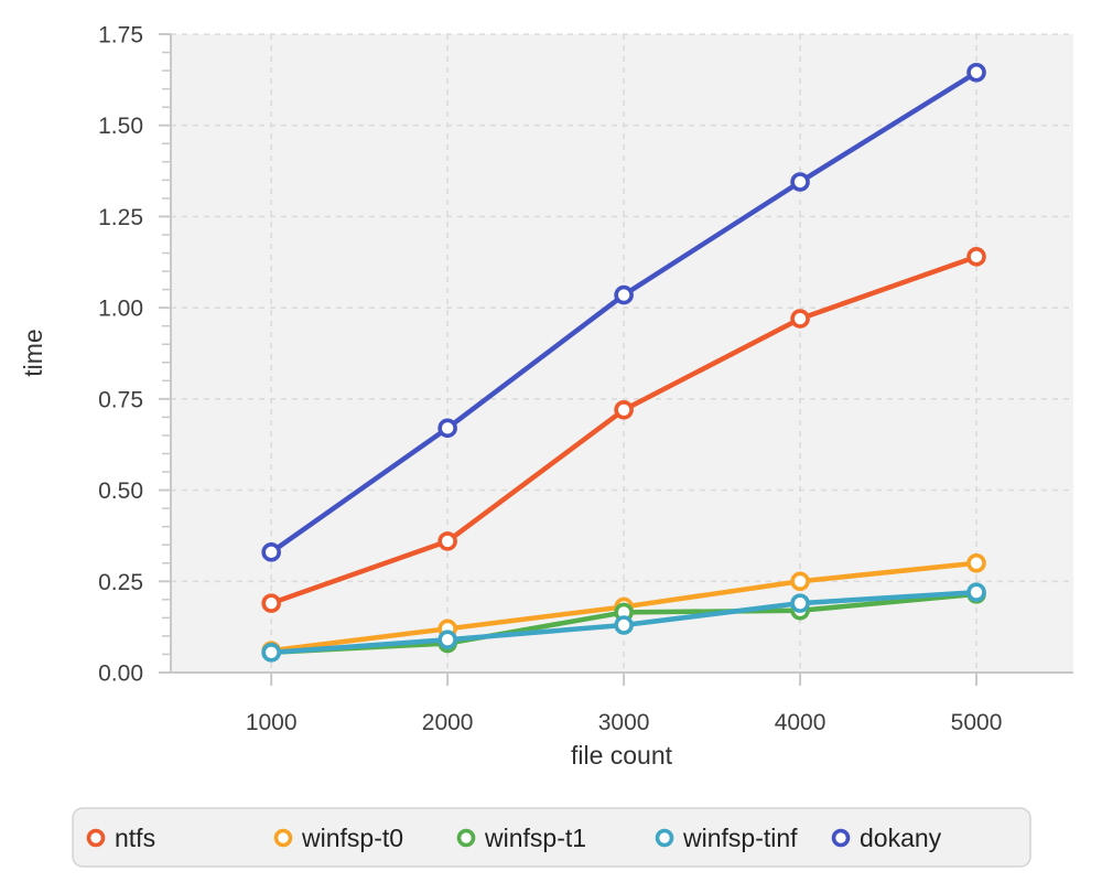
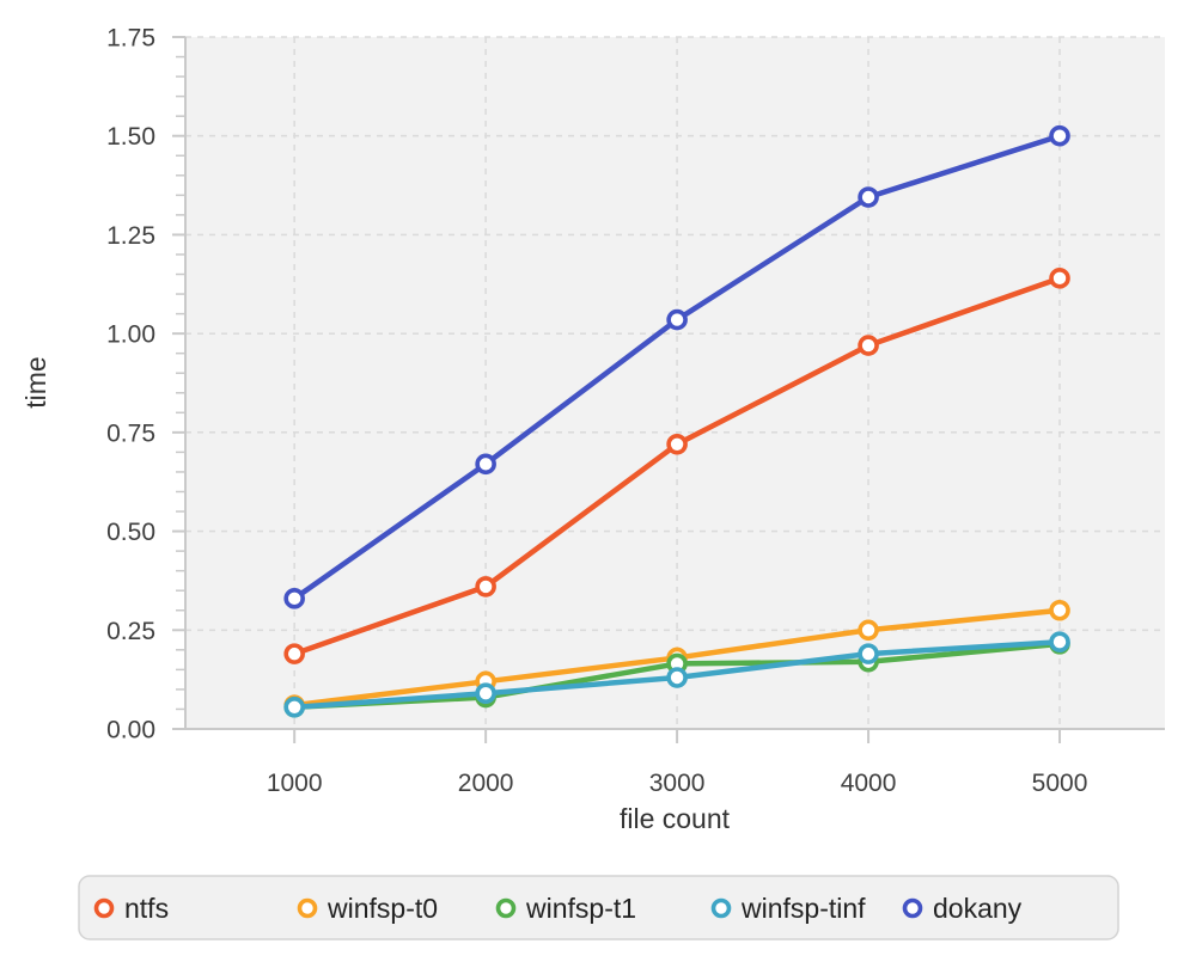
dokany/5000: 1.65 -> 1.50
